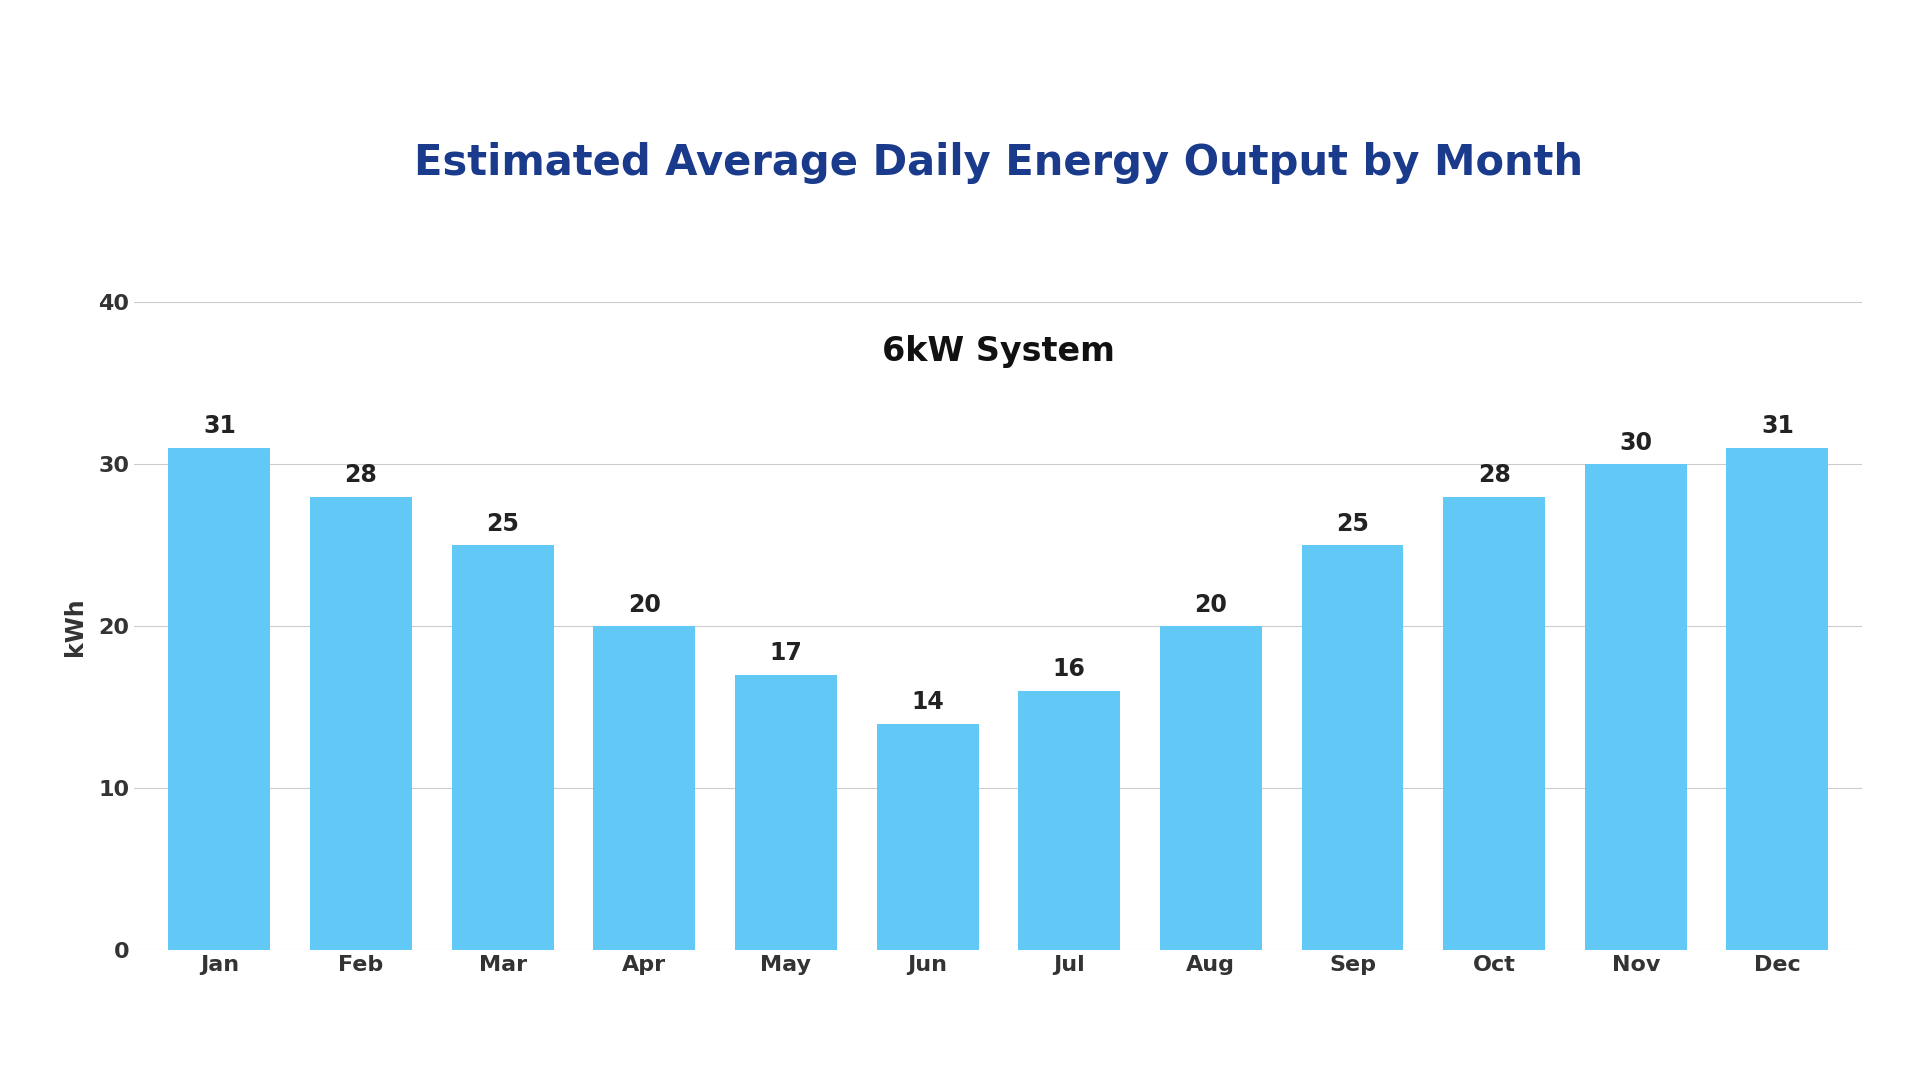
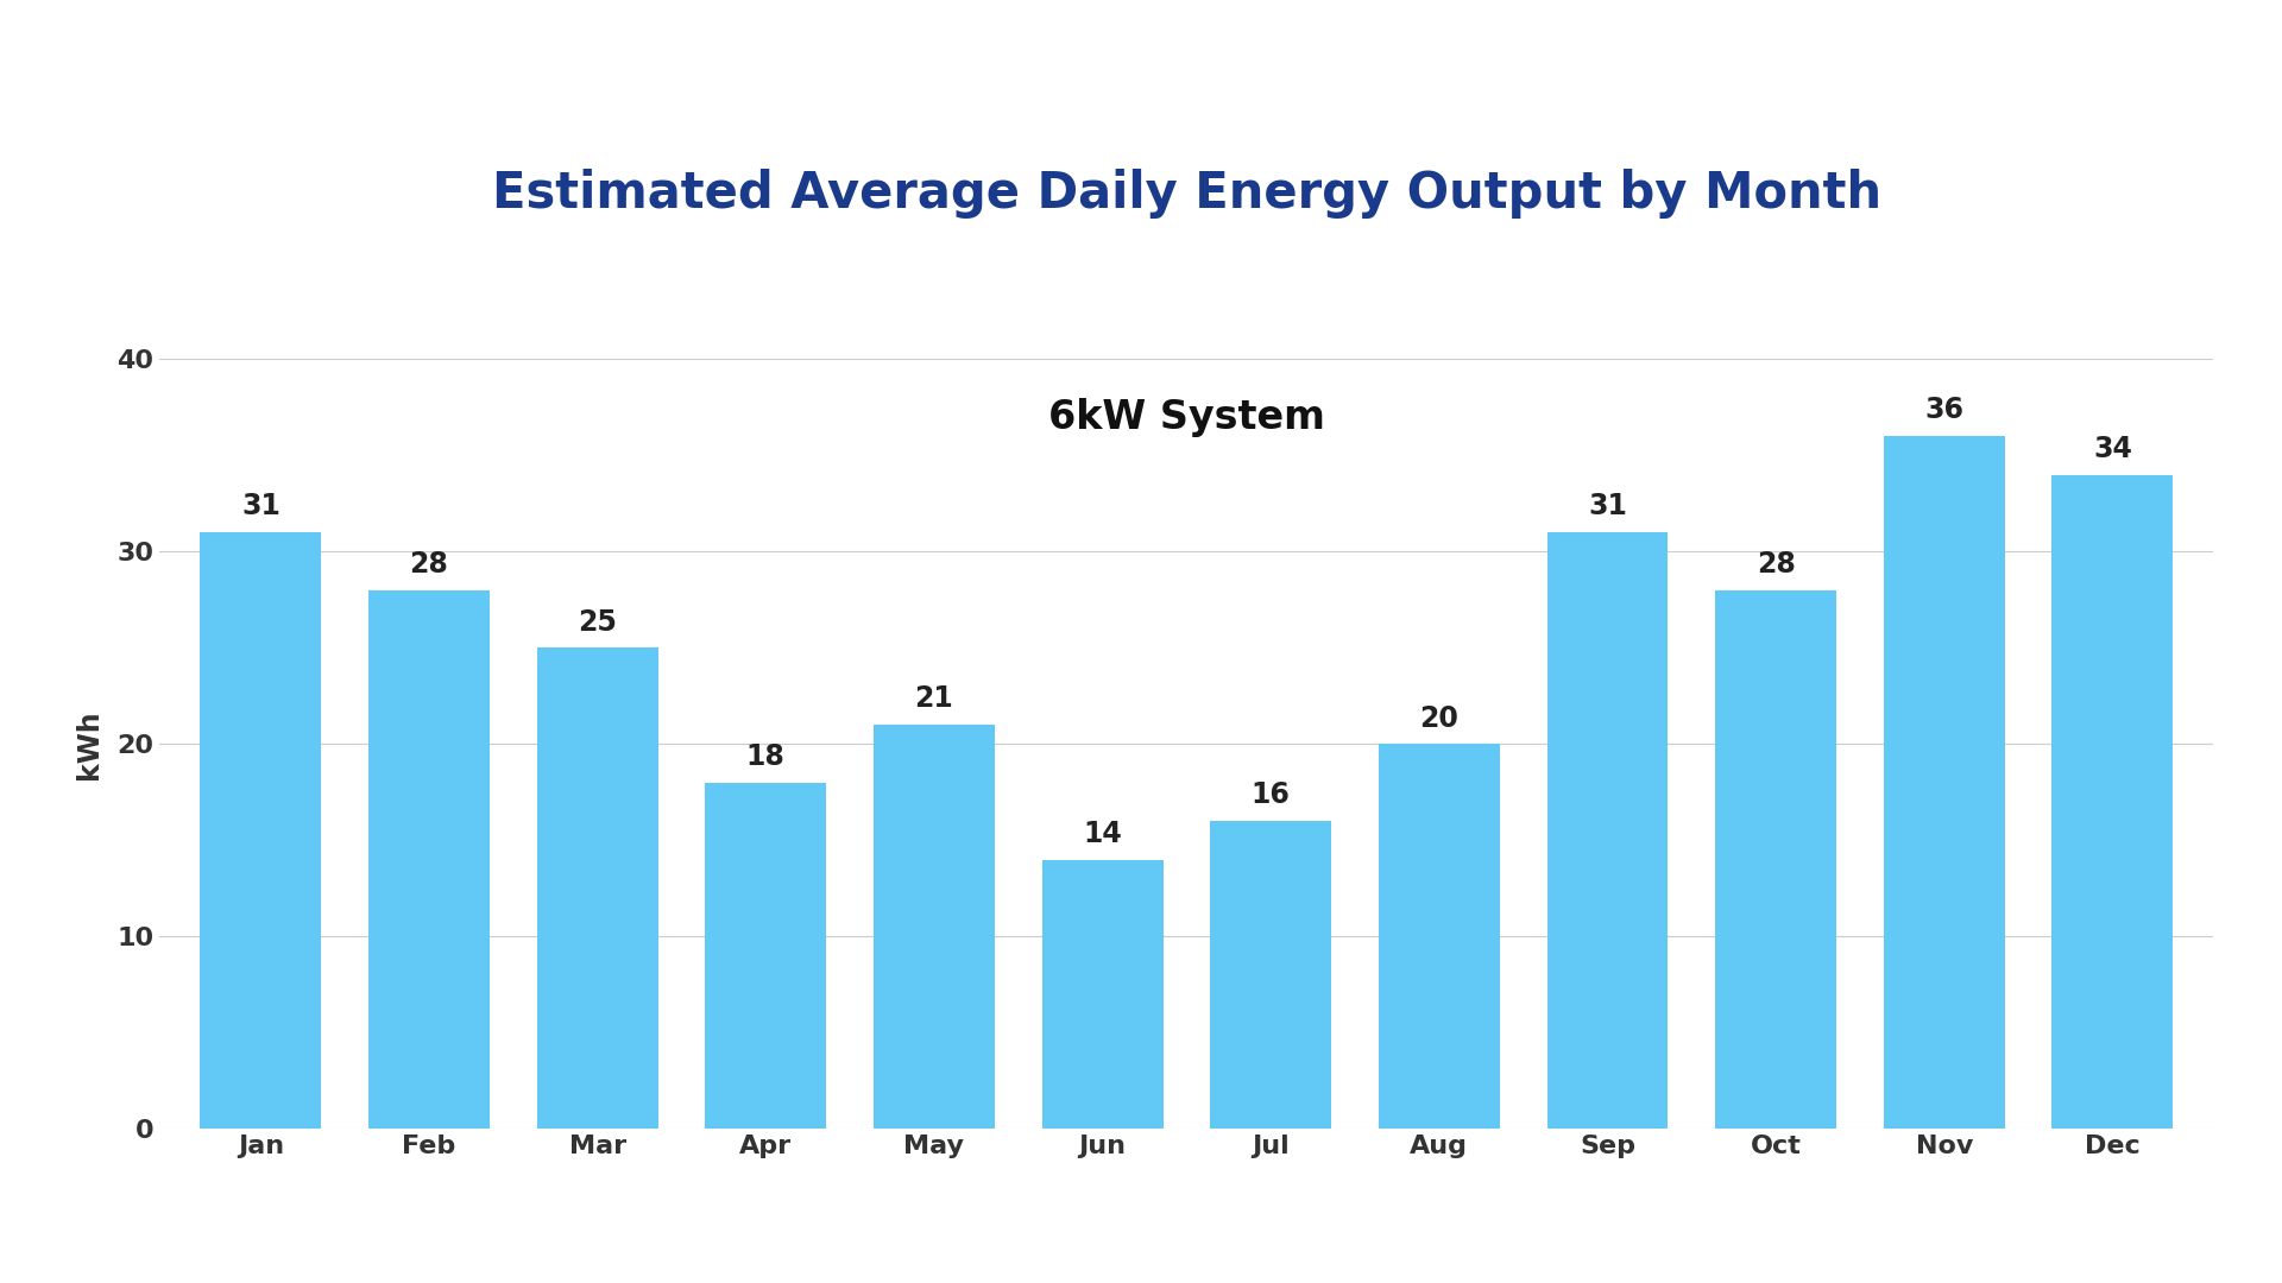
Apr: 20 -> 18
May: 17 -> 21
Sep: 25 -> 31
Nov: 30 -> 36
Dec: 31 -> 34
